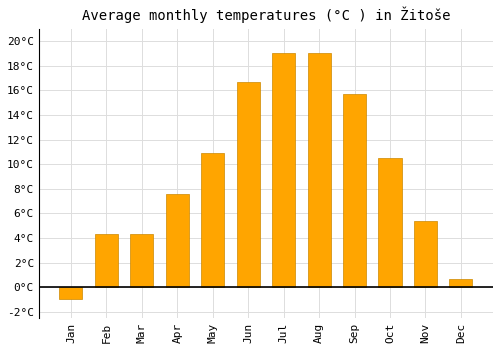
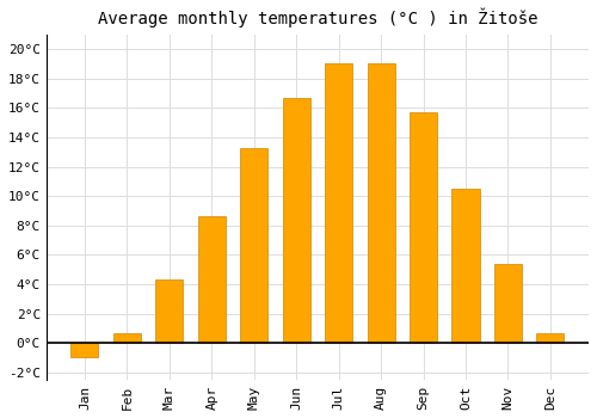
Feb: 4.3°C -> 0.7°C
Apr: 7.6°C -> 8.6°C
May: 10.9°C -> 13.3°C
